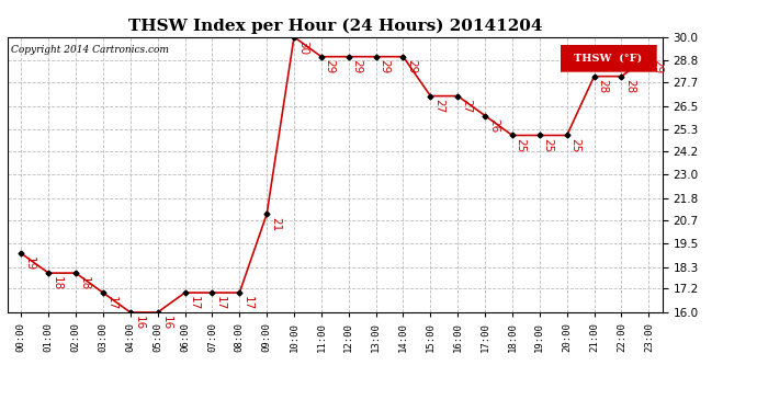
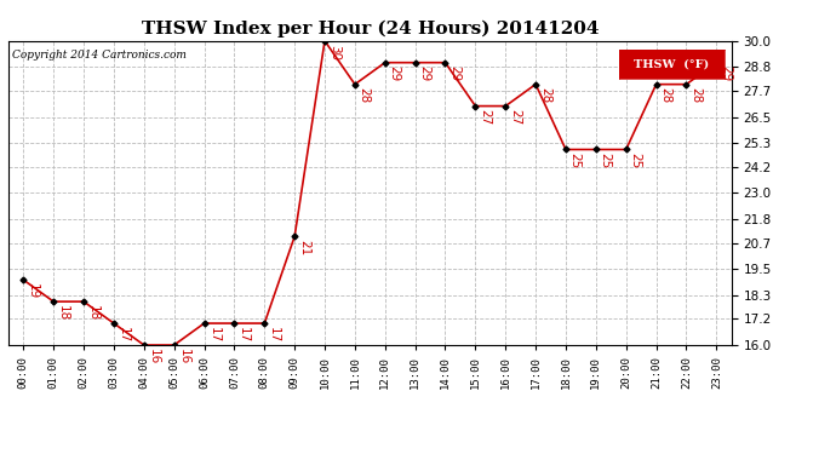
11:00: 29 -> 28
17:00: 26 -> 28
